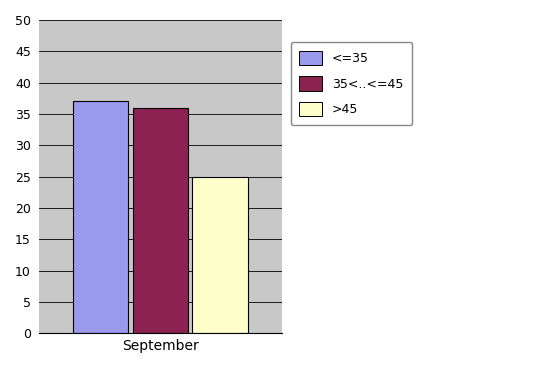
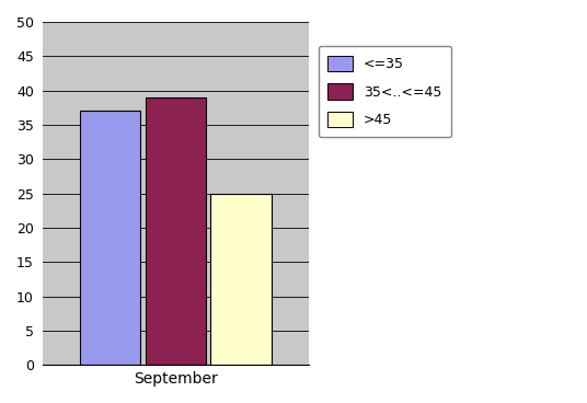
September: 36 -> 39
